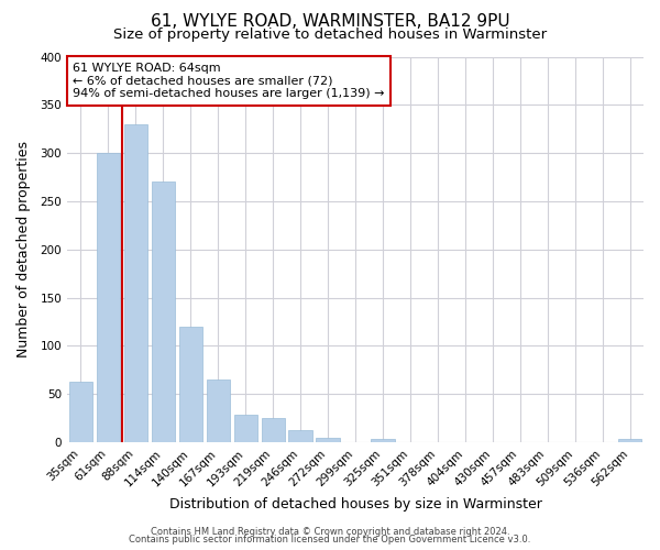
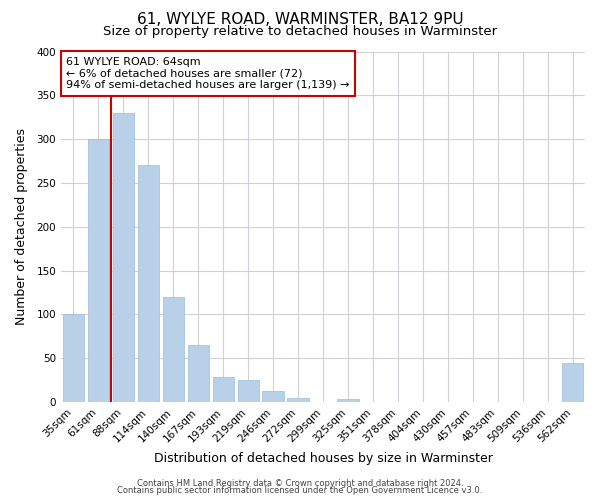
35sqm: 63 -> 100
562sqm: 3 -> 44
